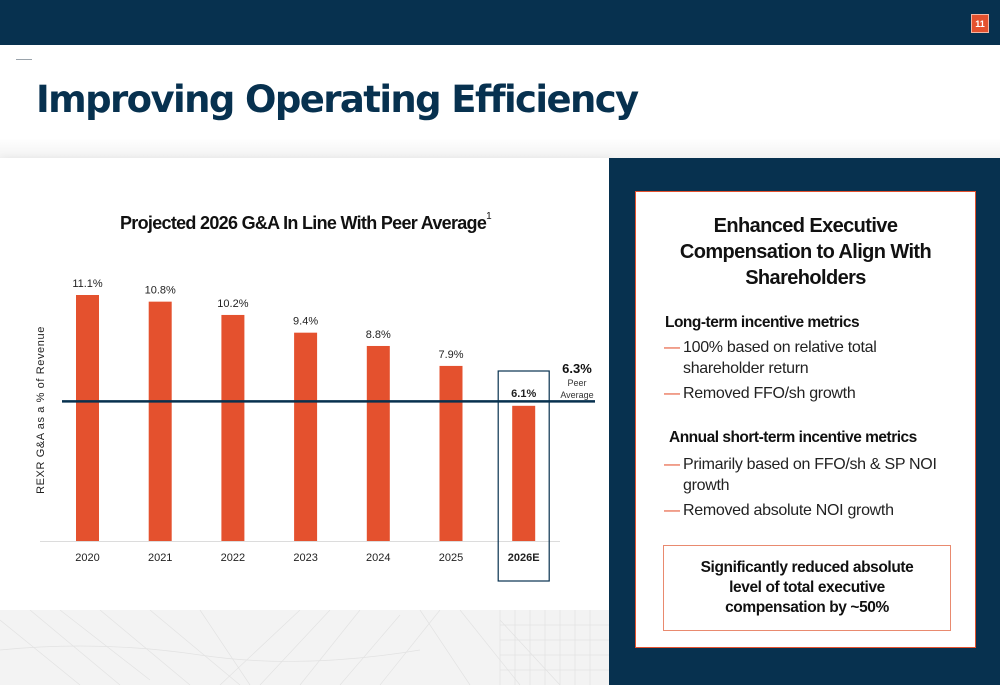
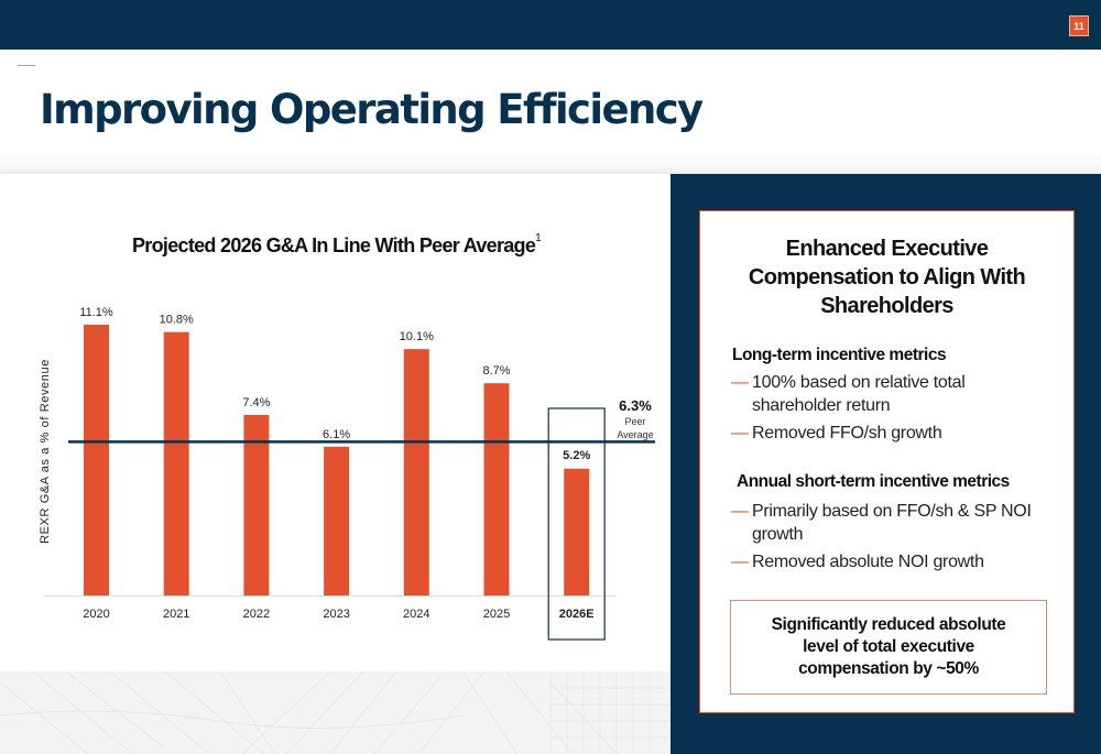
2022: 10.2% -> 7.4%
2023: 9.4% -> 6.1%
2024: 8.8% -> 10.1%
2025: 7.9% -> 8.7%
2026E: 6.1% -> 5.2%
